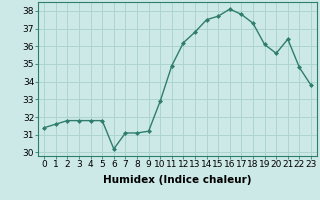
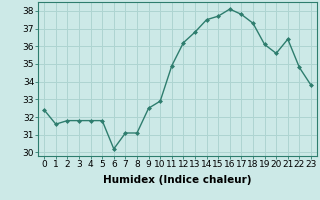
0: 31.4 -> 32.4
9: 31.2 -> 32.5
